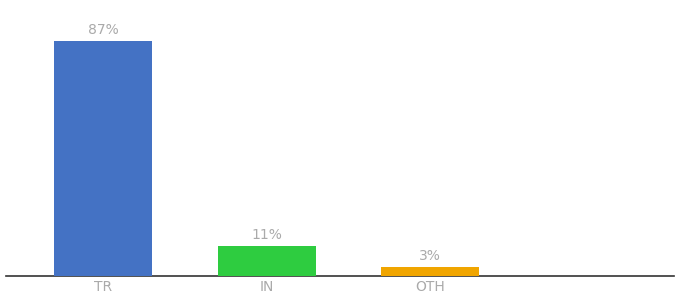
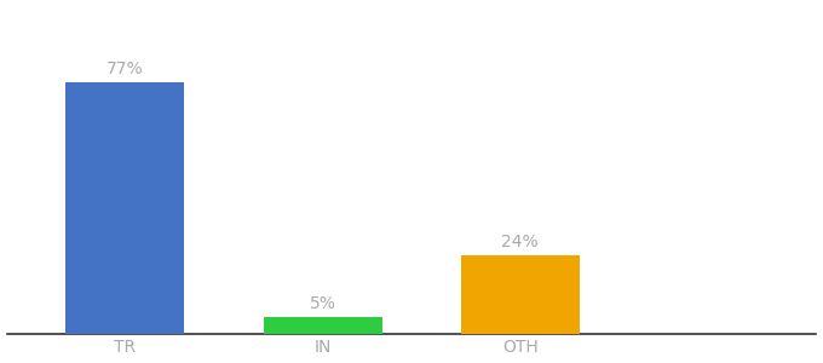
TR: 87% -> 77%
IN: 11% -> 5%
OTH: 3% -> 24%
